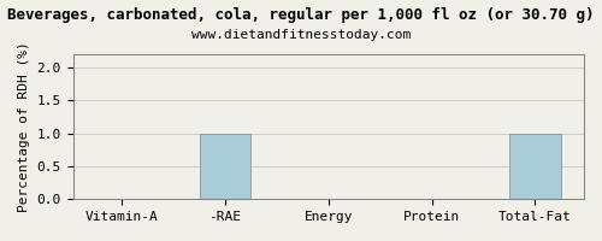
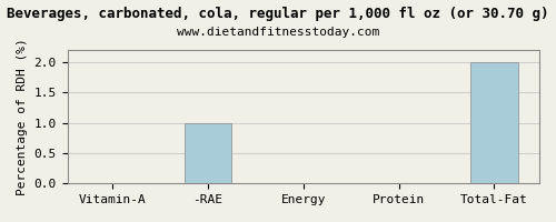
Total-Fat: 1 -> 2
